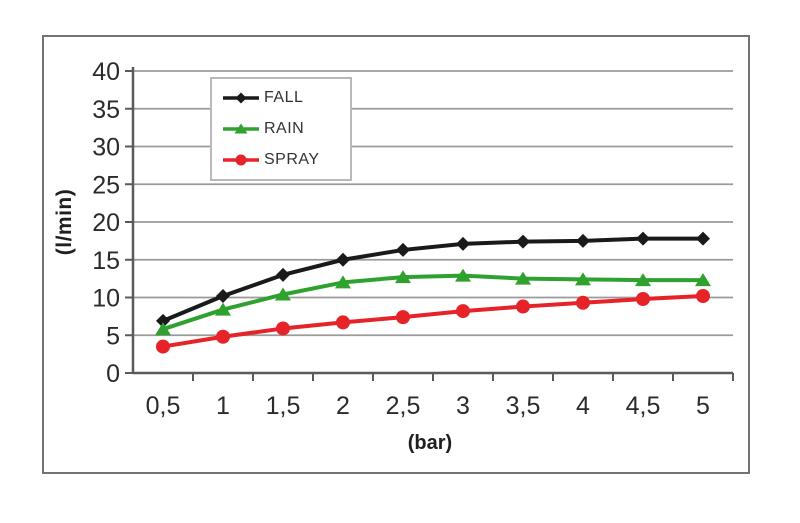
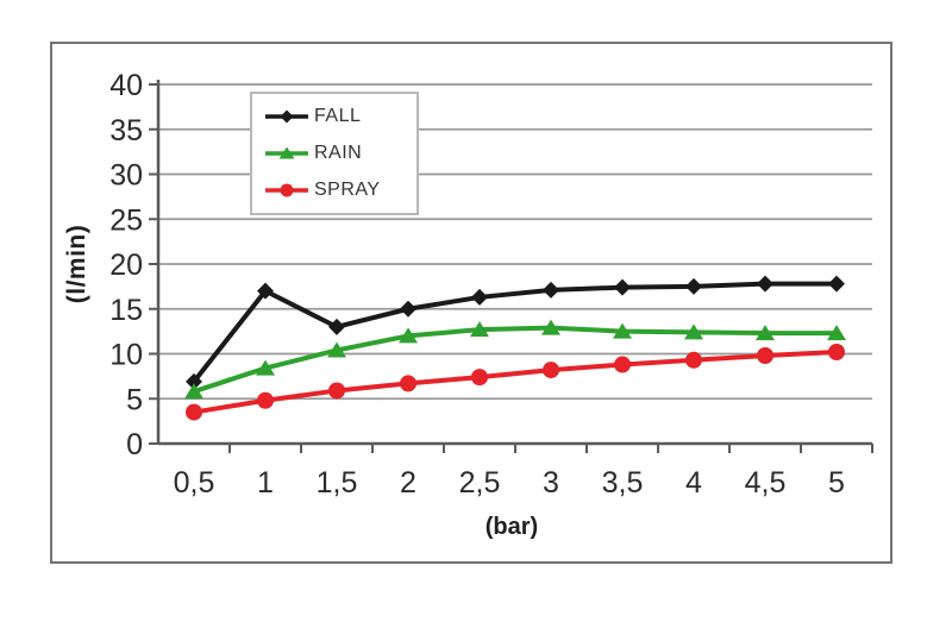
FALL/1: 10 -> 17
